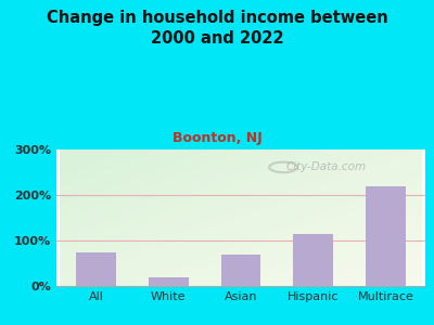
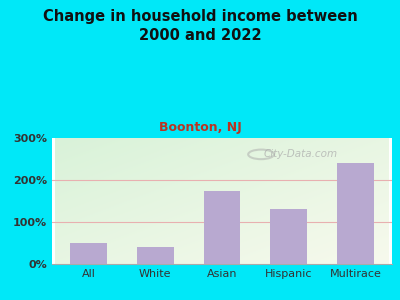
All: 75% -> 50%
White: 20% -> 40%
Asian: 70% -> 175%
Hispanic: 115% -> 130%
Multirace: 220% -> 240%
